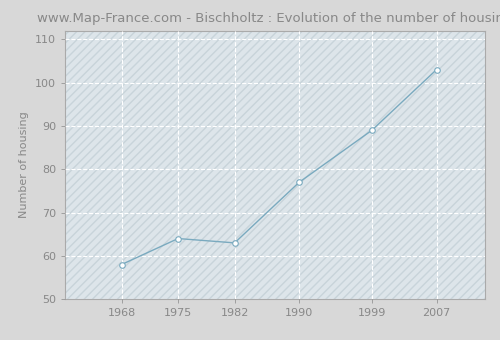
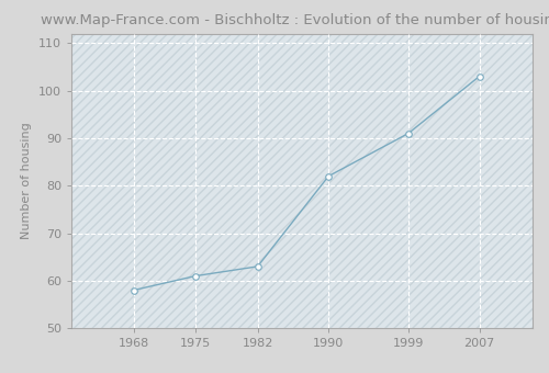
1975: 64 -> 61
1990: 77 -> 82
1999: 89 -> 91
